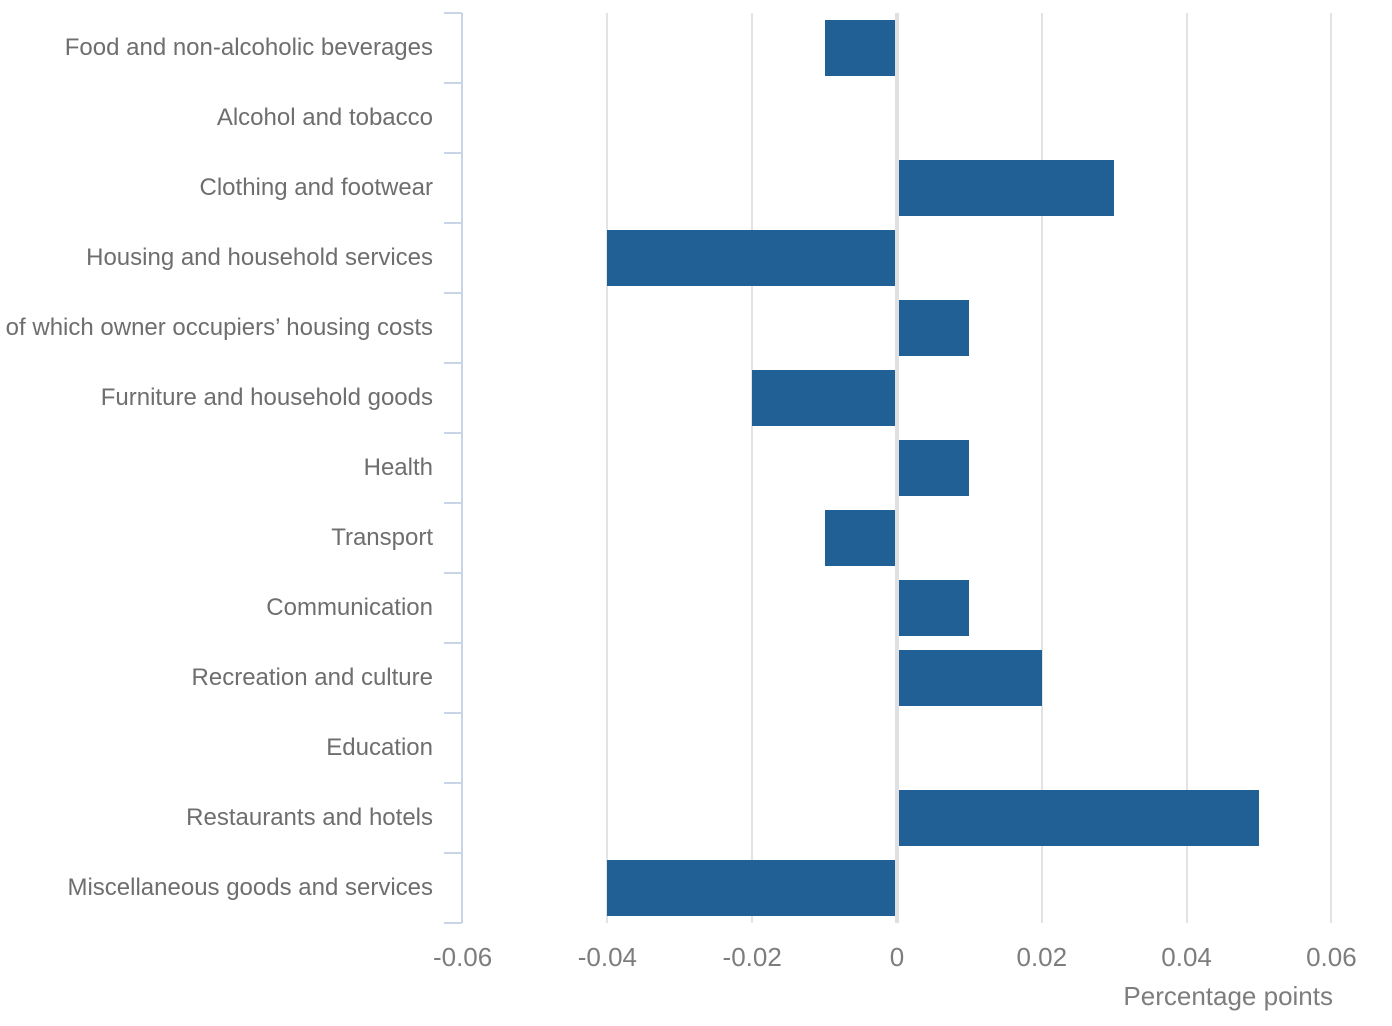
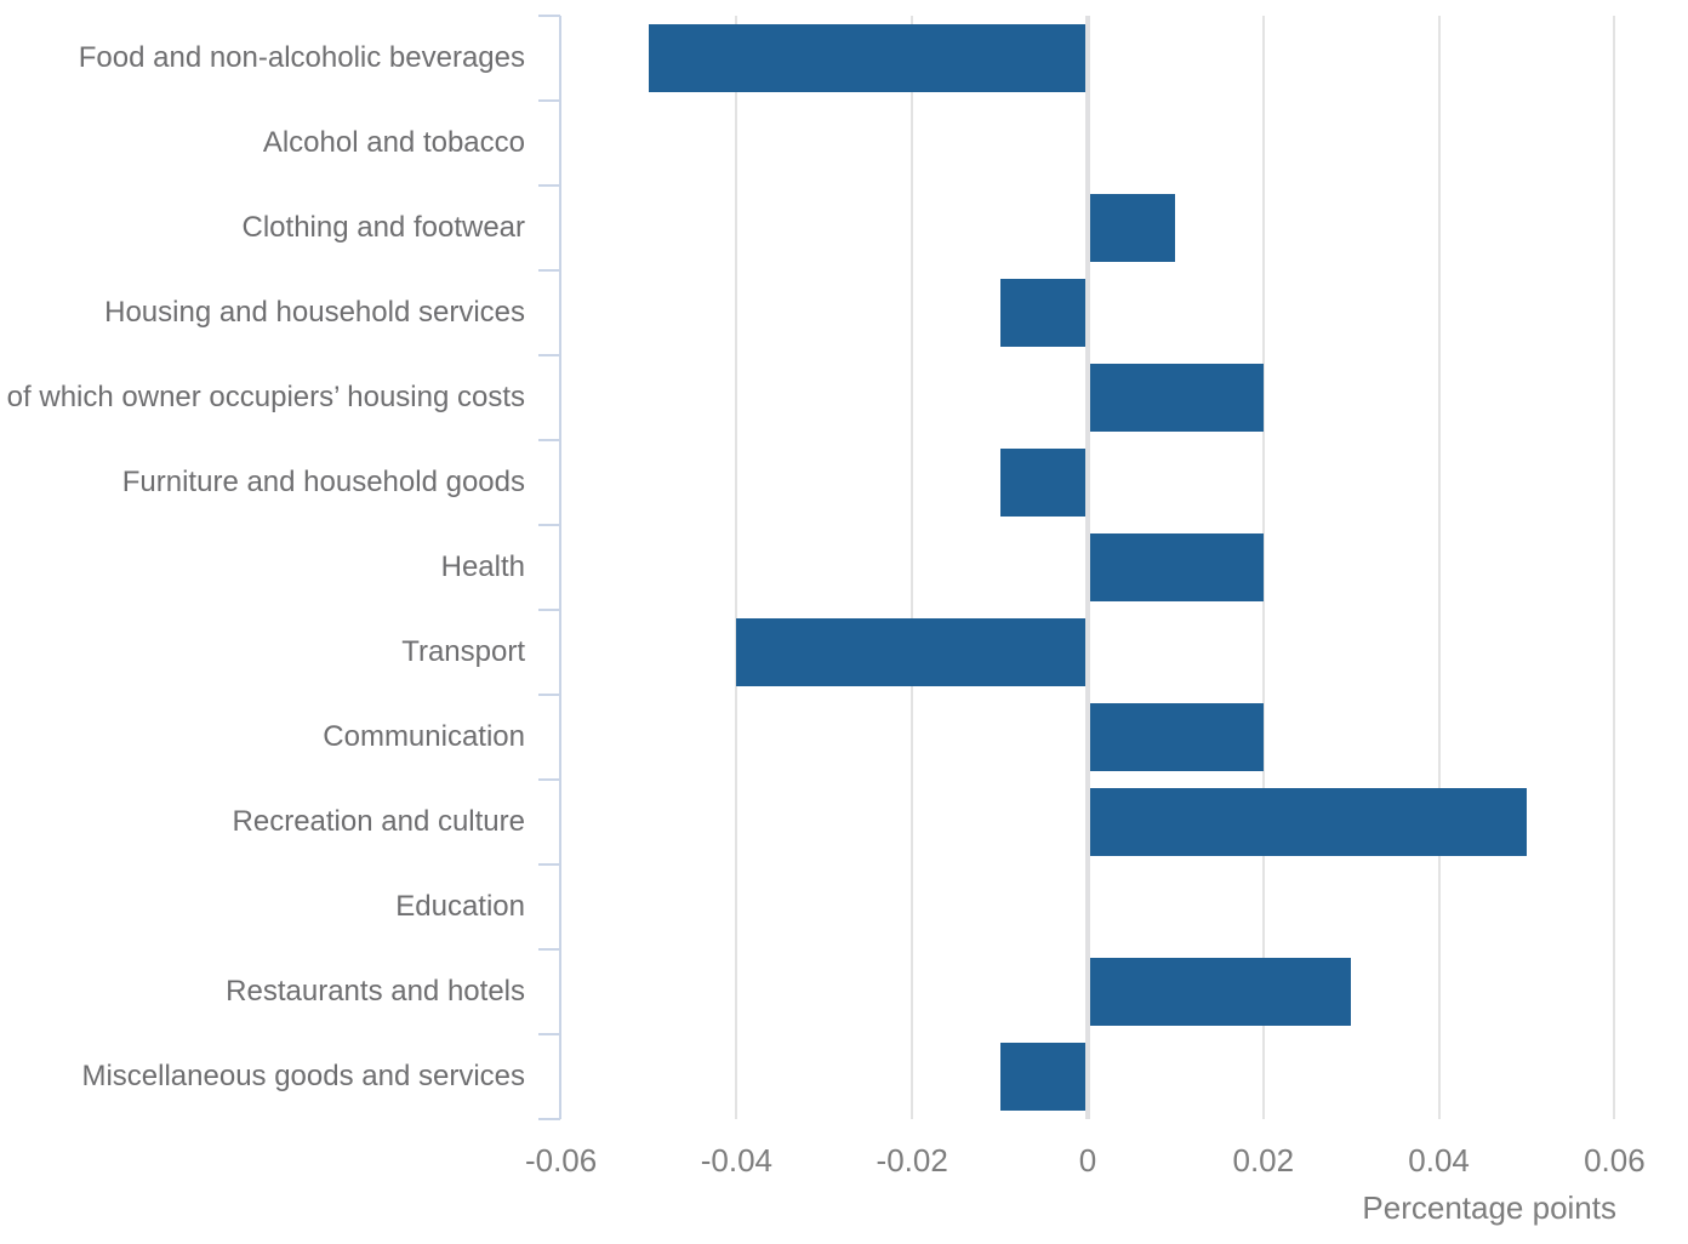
Food and non-alcoholic beverages: -0.01 -> -0.05
Clothing and footwear: 0.03 -> 0.01
Housing and household services: -0.04 -> -0.01
of which owner occupiers’ housing costs: 0.01 -> 0.02
Furniture and household goods: -0.02 -> -0.01
Health: 0.01 -> 0.02
Transport: -0.01 -> -0.04
Communication: 0.01 -> 0.02
Recreation and culture: 0.02 -> 0.05
Restaurants and hotels: 0.05 -> 0.03
Miscellaneous goods and services: -0.04 -> -0.01
